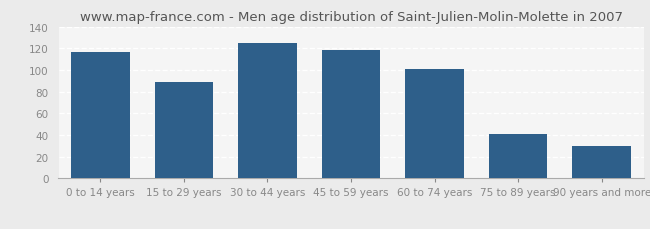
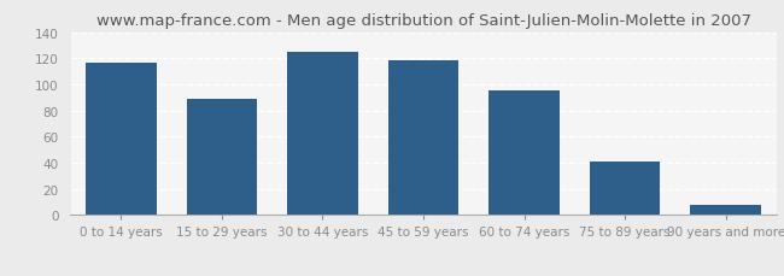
60 to 74 years: 101 -> 95
90 years and more: 30 -> 8
